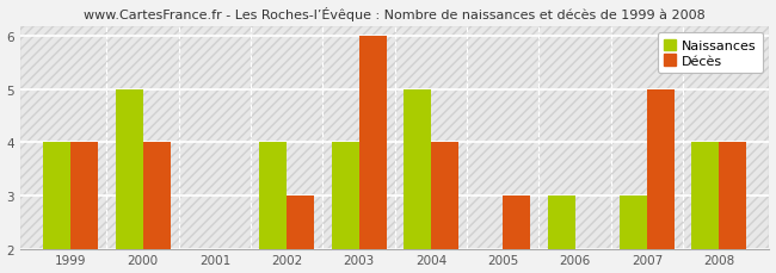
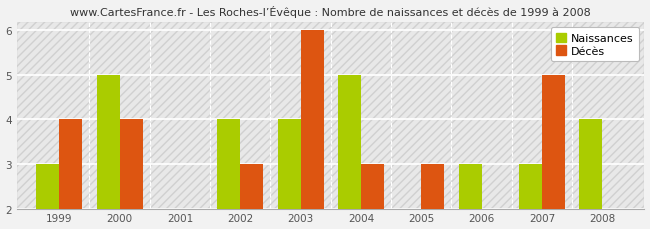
Naissances/1999: 4 -> 3
Décès/2004: 4 -> 3
Décès/2008: 4 -> 2
